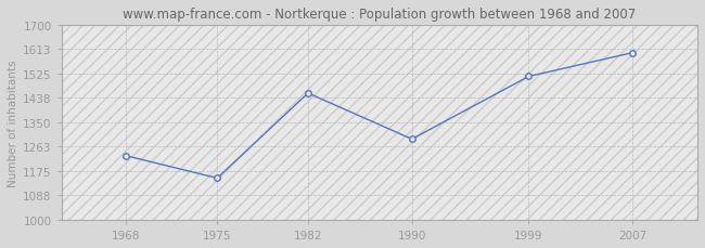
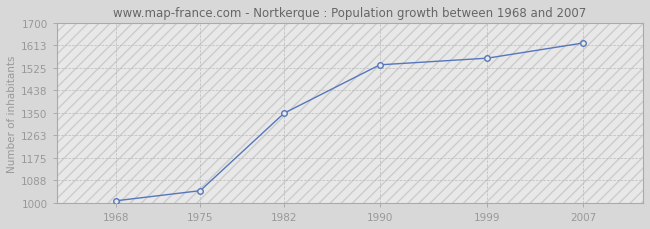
1968: 1230 -> 1009
1975: 1150 -> 1048
1982: 1455 -> 1349
1990: 1290 -> 1537
1999: 1515 -> 1563
2007: 1600 -> 1622
